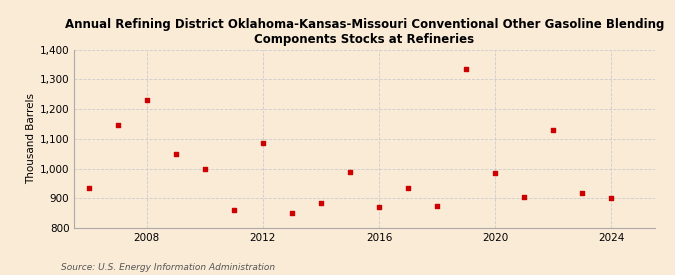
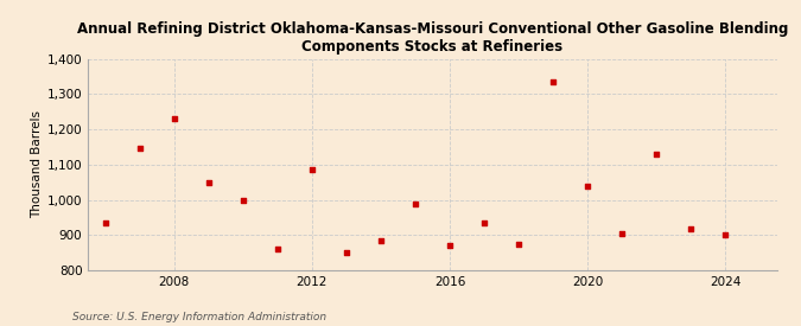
2020: 985 -> 1,040
